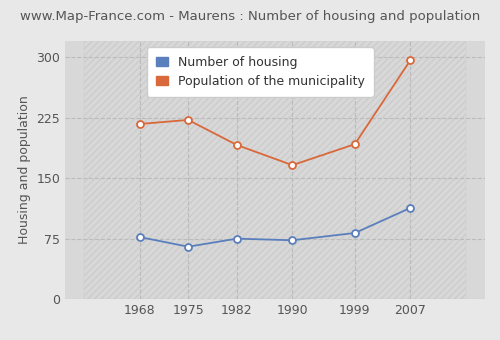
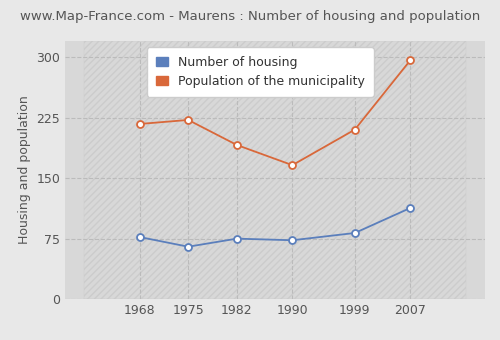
Population of the municipality/1999: 192 -> 210
